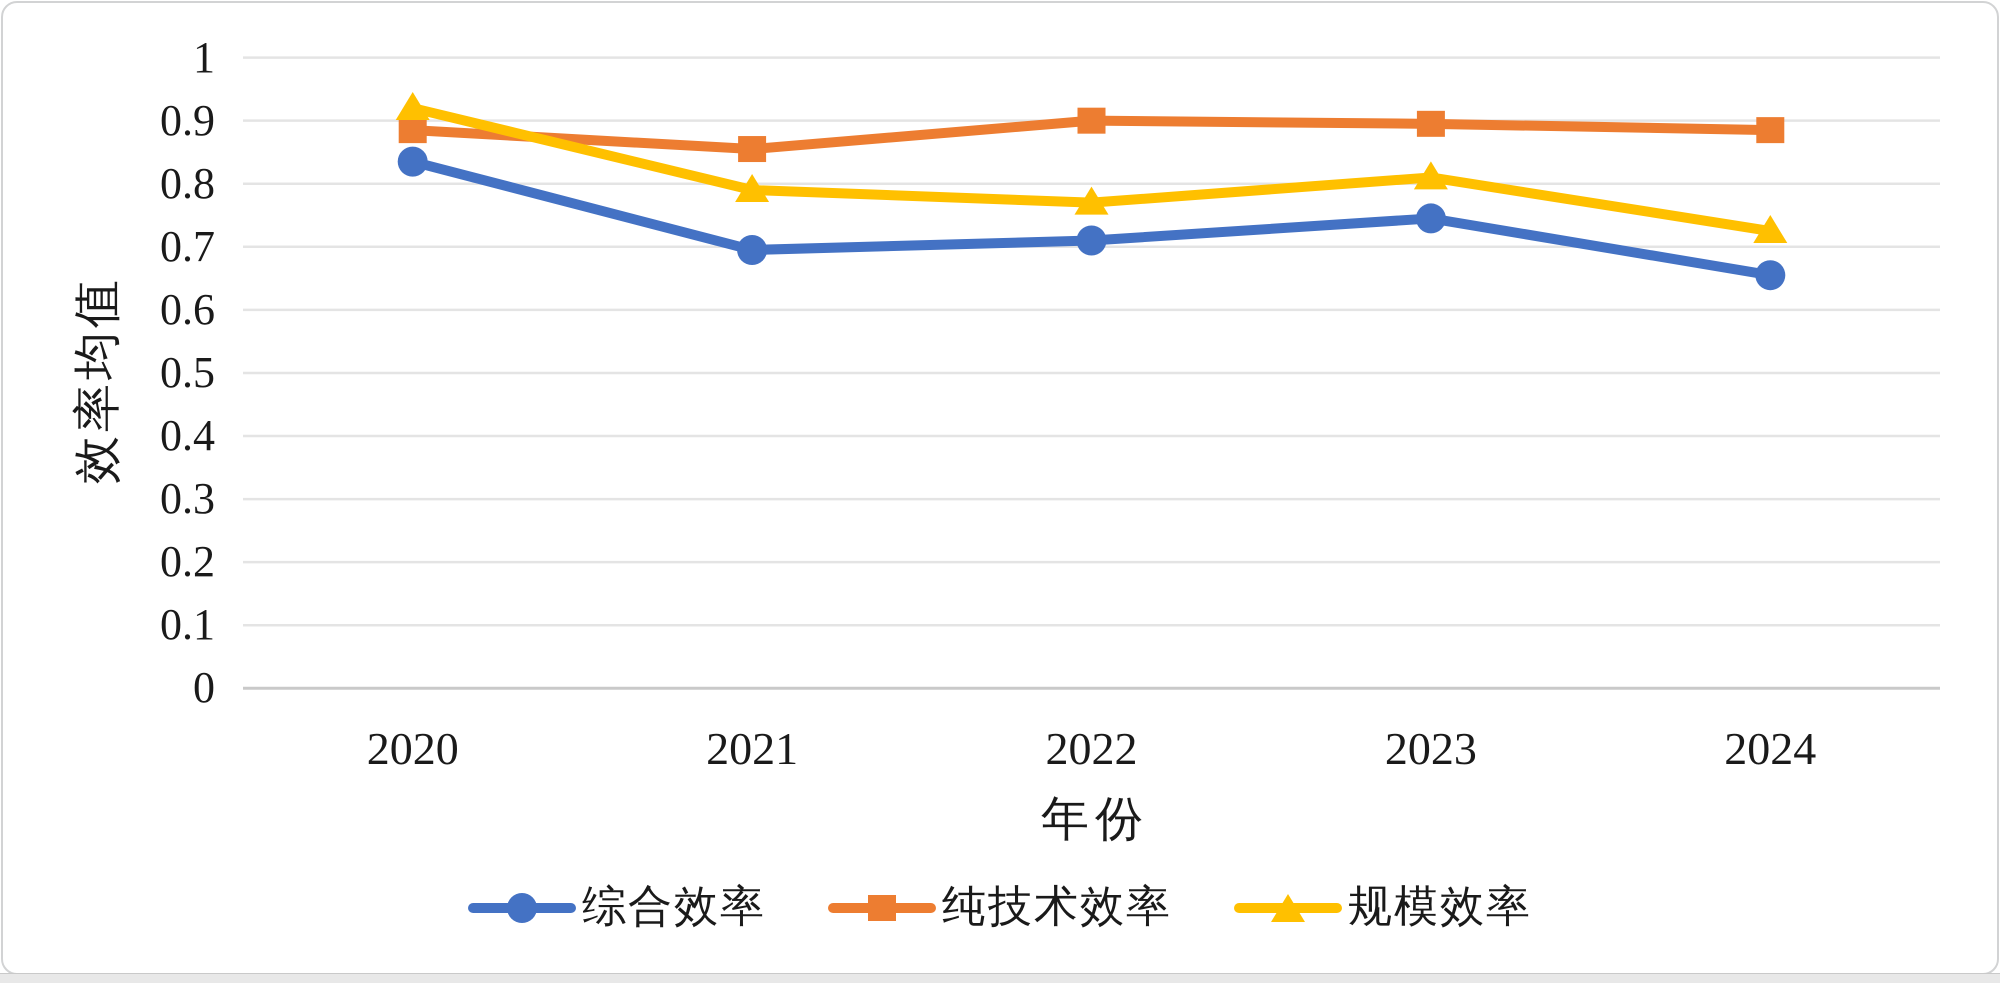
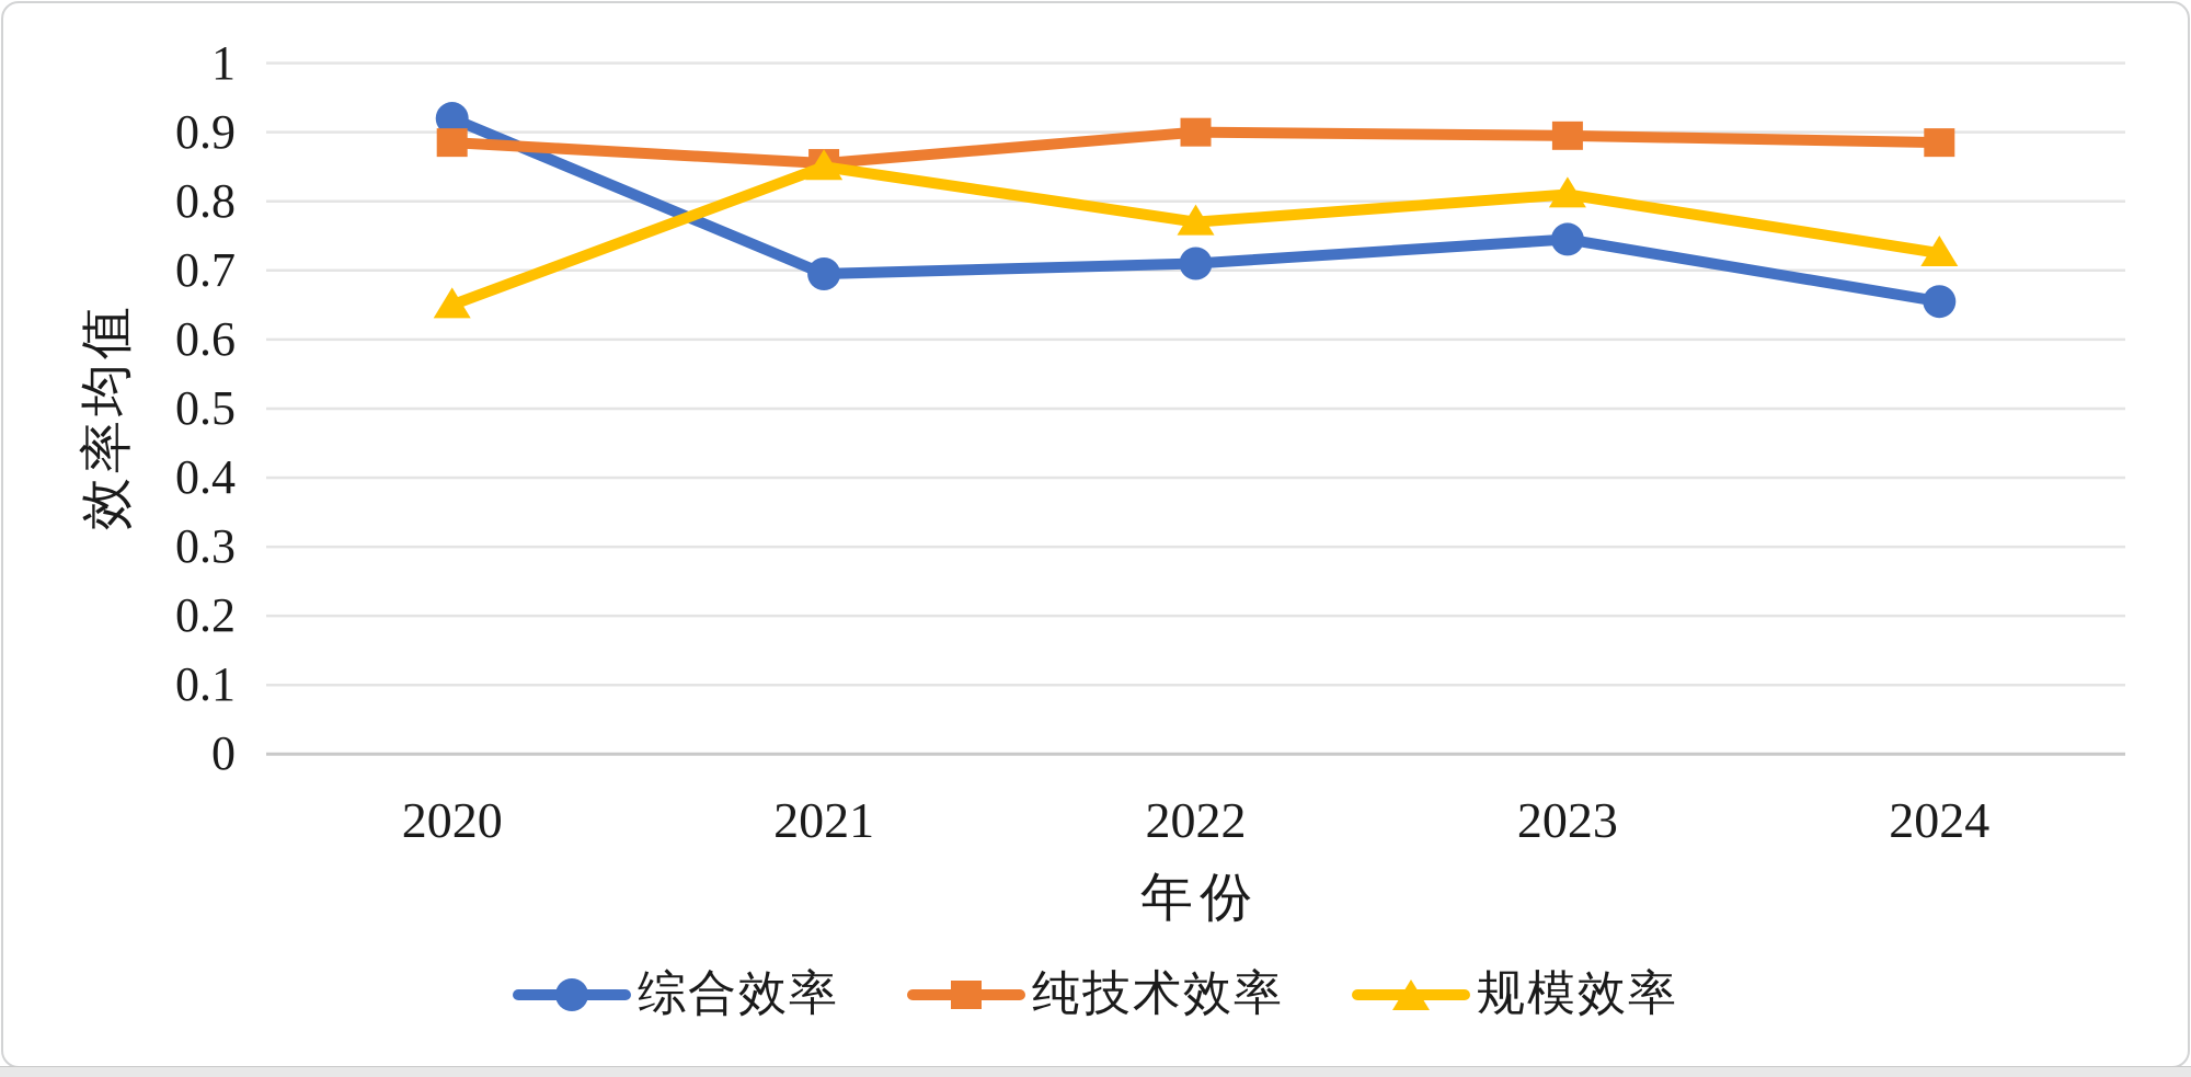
综合效率/2020: 0.83 -> 0.92
规模效率/2020: 0.92 -> 0.65
规模效率/2021: 0.79 -> 0.85
